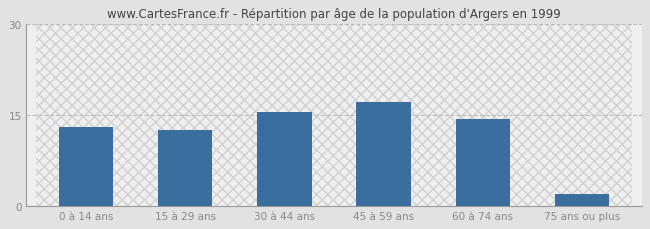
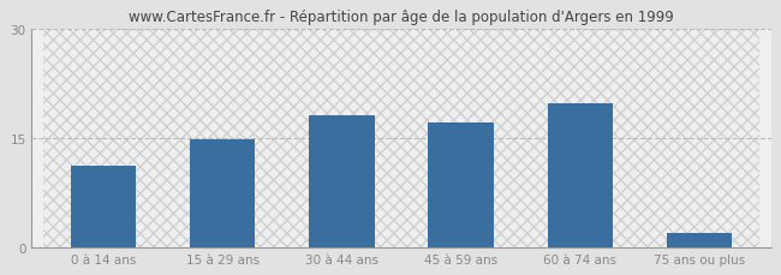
0 à 14 ans: 13.0 -> 11.2
15 à 29 ans: 12.5 -> 14.8
30 à 44 ans: 15.5 -> 18.2
60 à 74 ans: 14.3 -> 19.8
